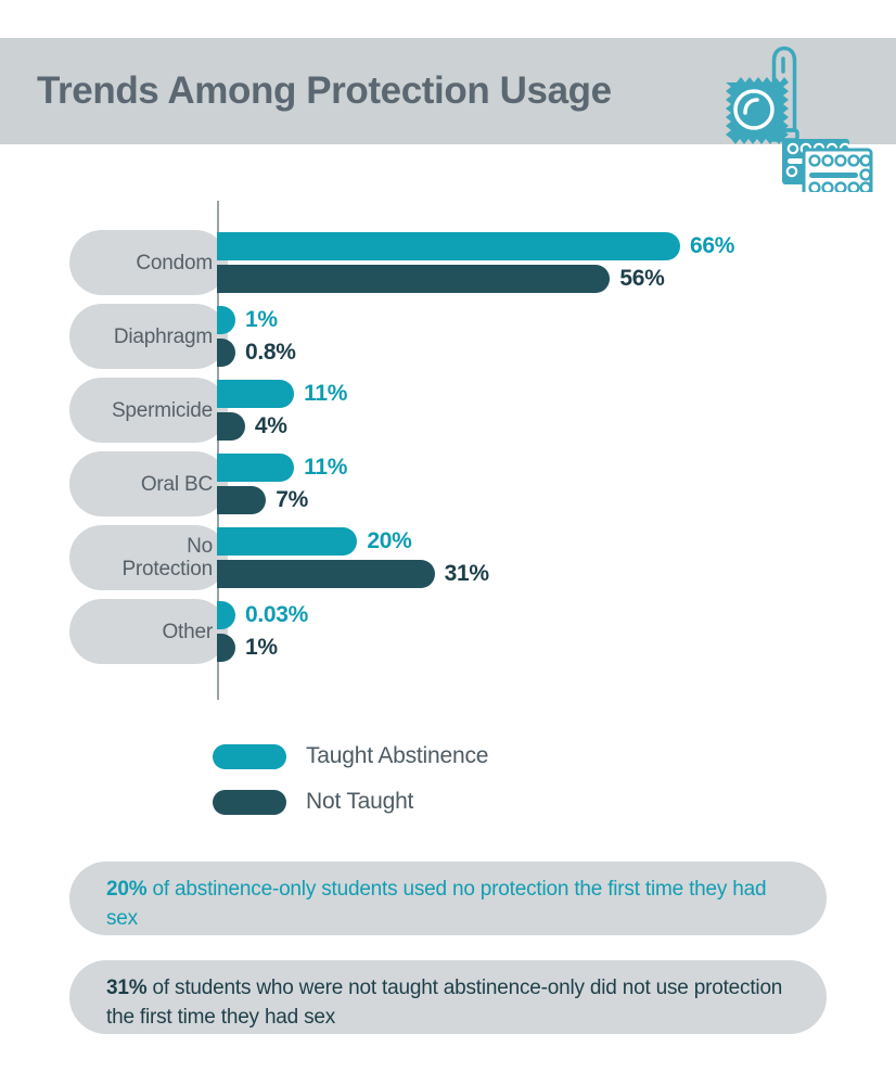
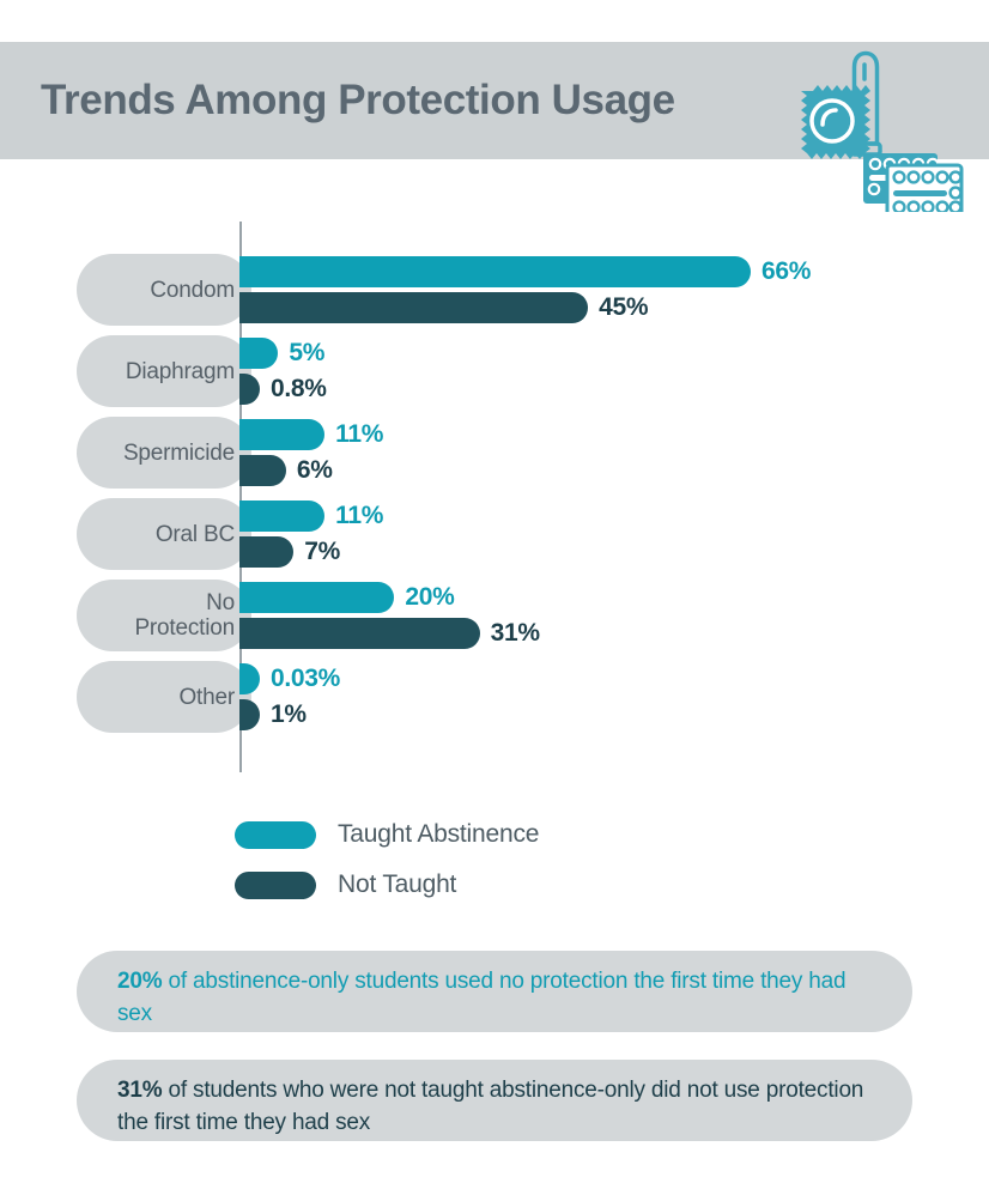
Not Taught/Condom: 56% -> 45%
Taught Abstinence/Diaphragm: 1% -> 5%
Not Taught/Spermicide: 4% -> 6%
